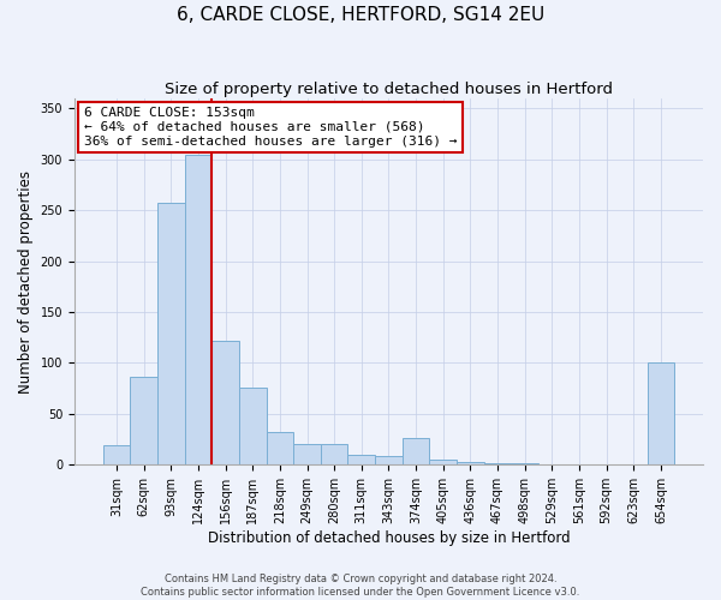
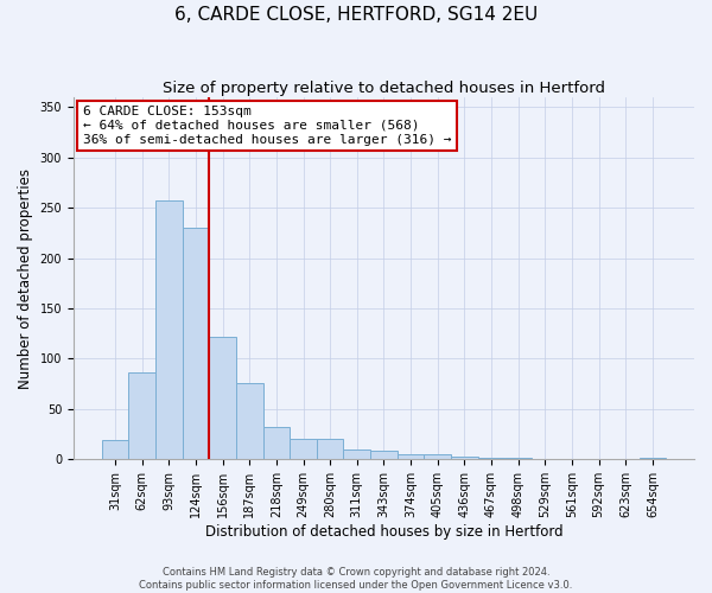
124sqm: 304 -> 230
374sqm: 26 -> 5
654sqm: 100 -> 2
